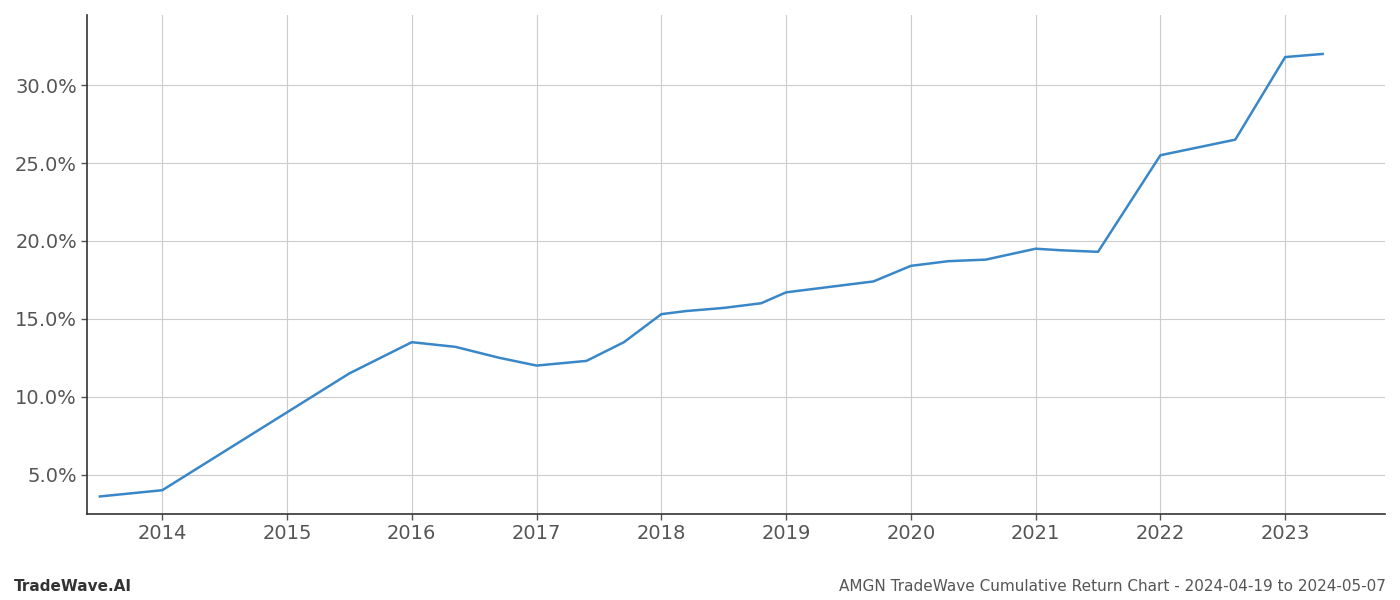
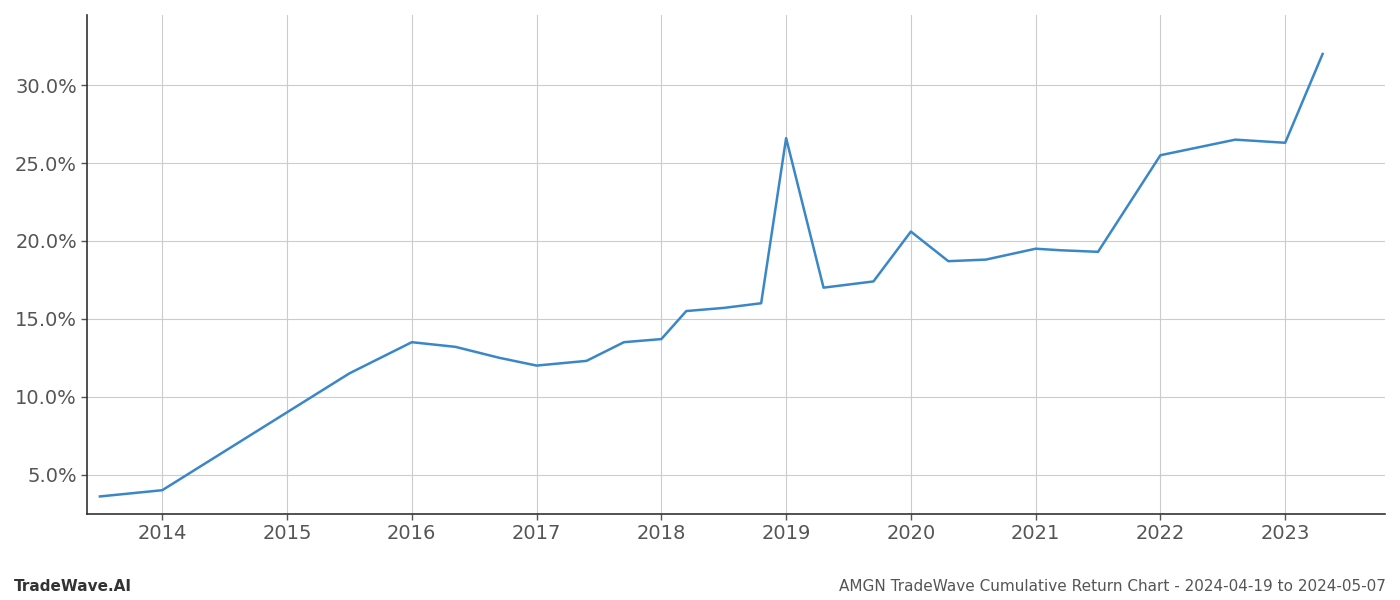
2018: 15.3% -> 13.7%
2019: 16.7% -> 26.6%
2020: 18.4% -> 20.6%
2023: 31.8% -> 26.3%
